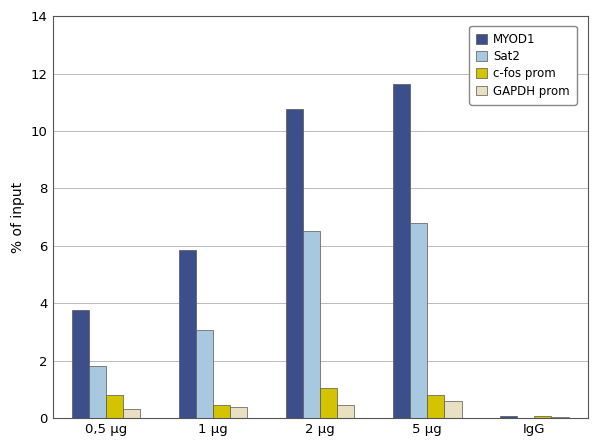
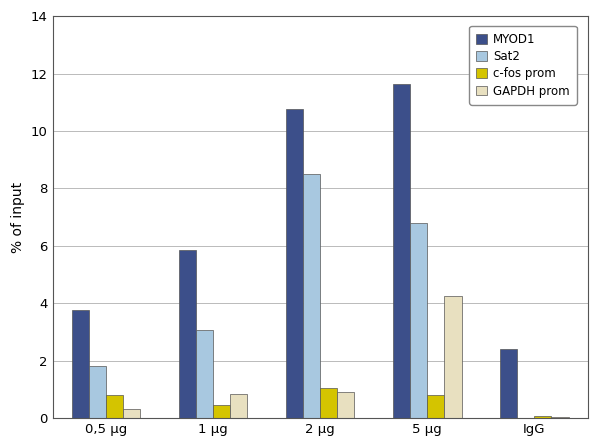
GAPDH prom/1 μg: 0.38 -> 0.85
Sat2/2 μg: 6.50 -> 8.50
GAPDH prom/2 μg: 0.45 -> 0.90
GAPDH prom/5 μg: 0.58 -> 4.25
MYOD1/IgG: 0.07 -> 2.40
